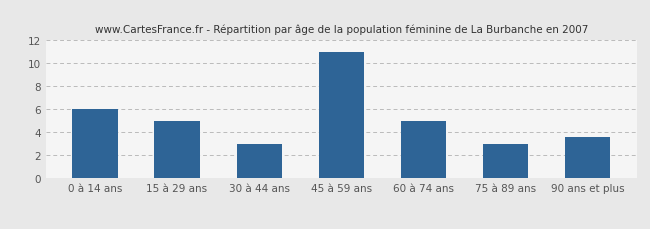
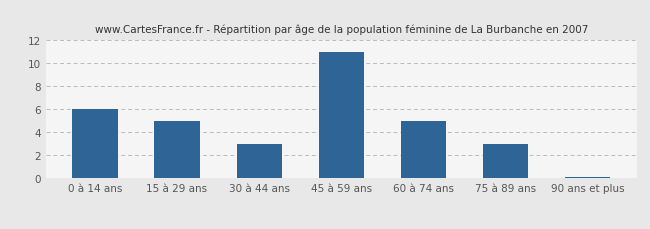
90 ans et plus: 3.6 -> 0.1
